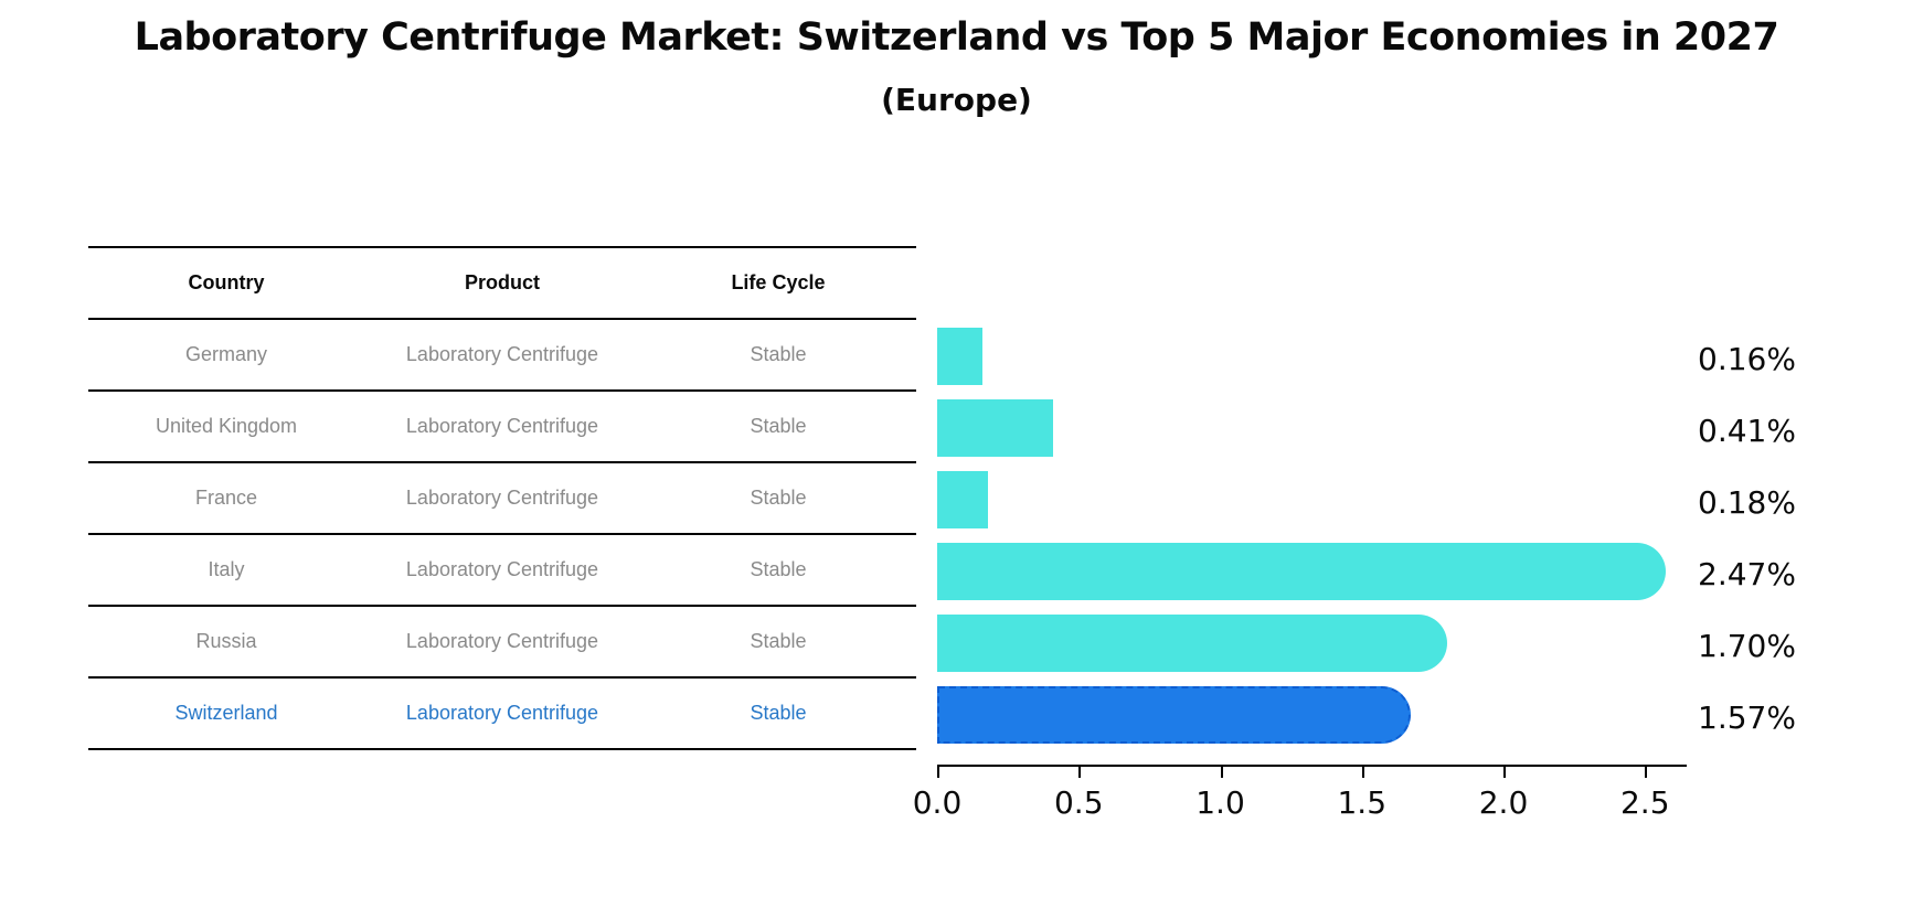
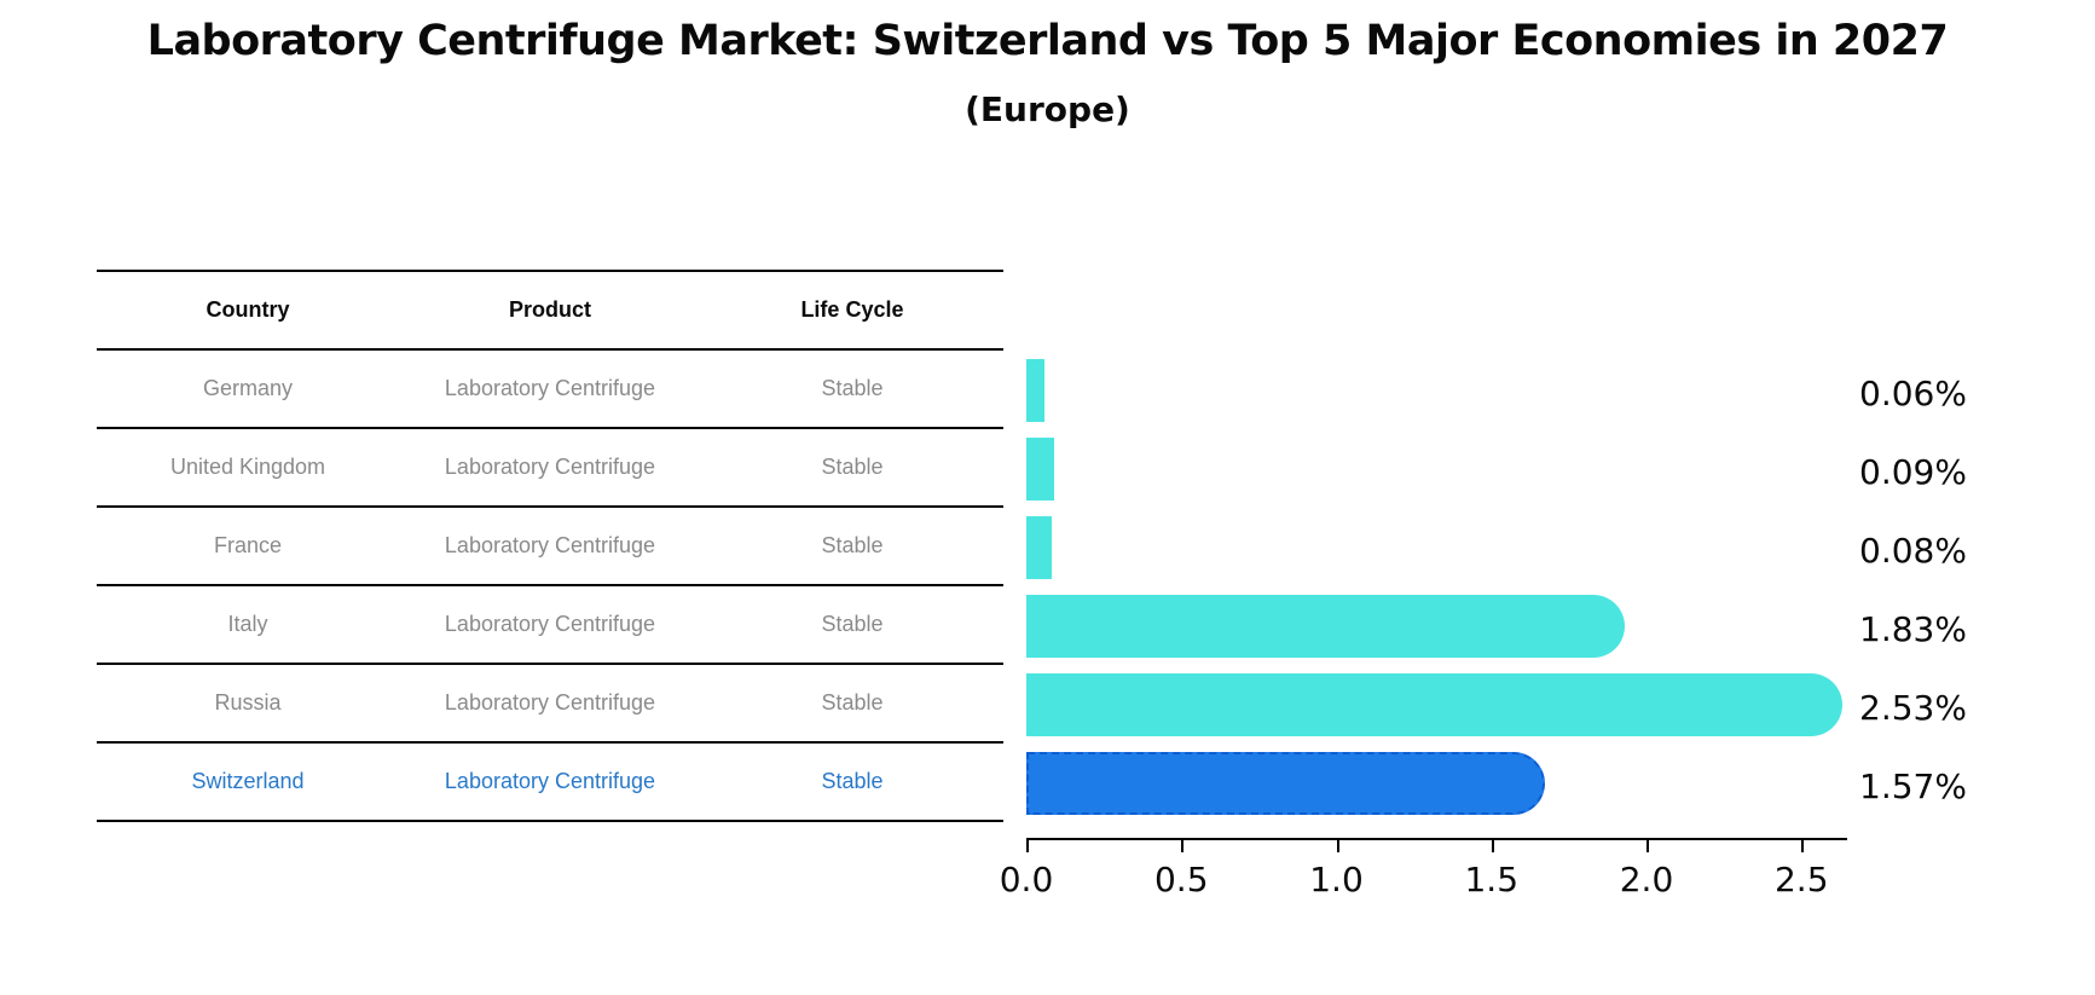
Germany: 0.16% -> 0.06%
United Kingdom: 0.41% -> 0.09%
France: 0.18% -> 0.08%
Italy: 2.47% -> 1.83%
Russia: 1.70% -> 2.53%
